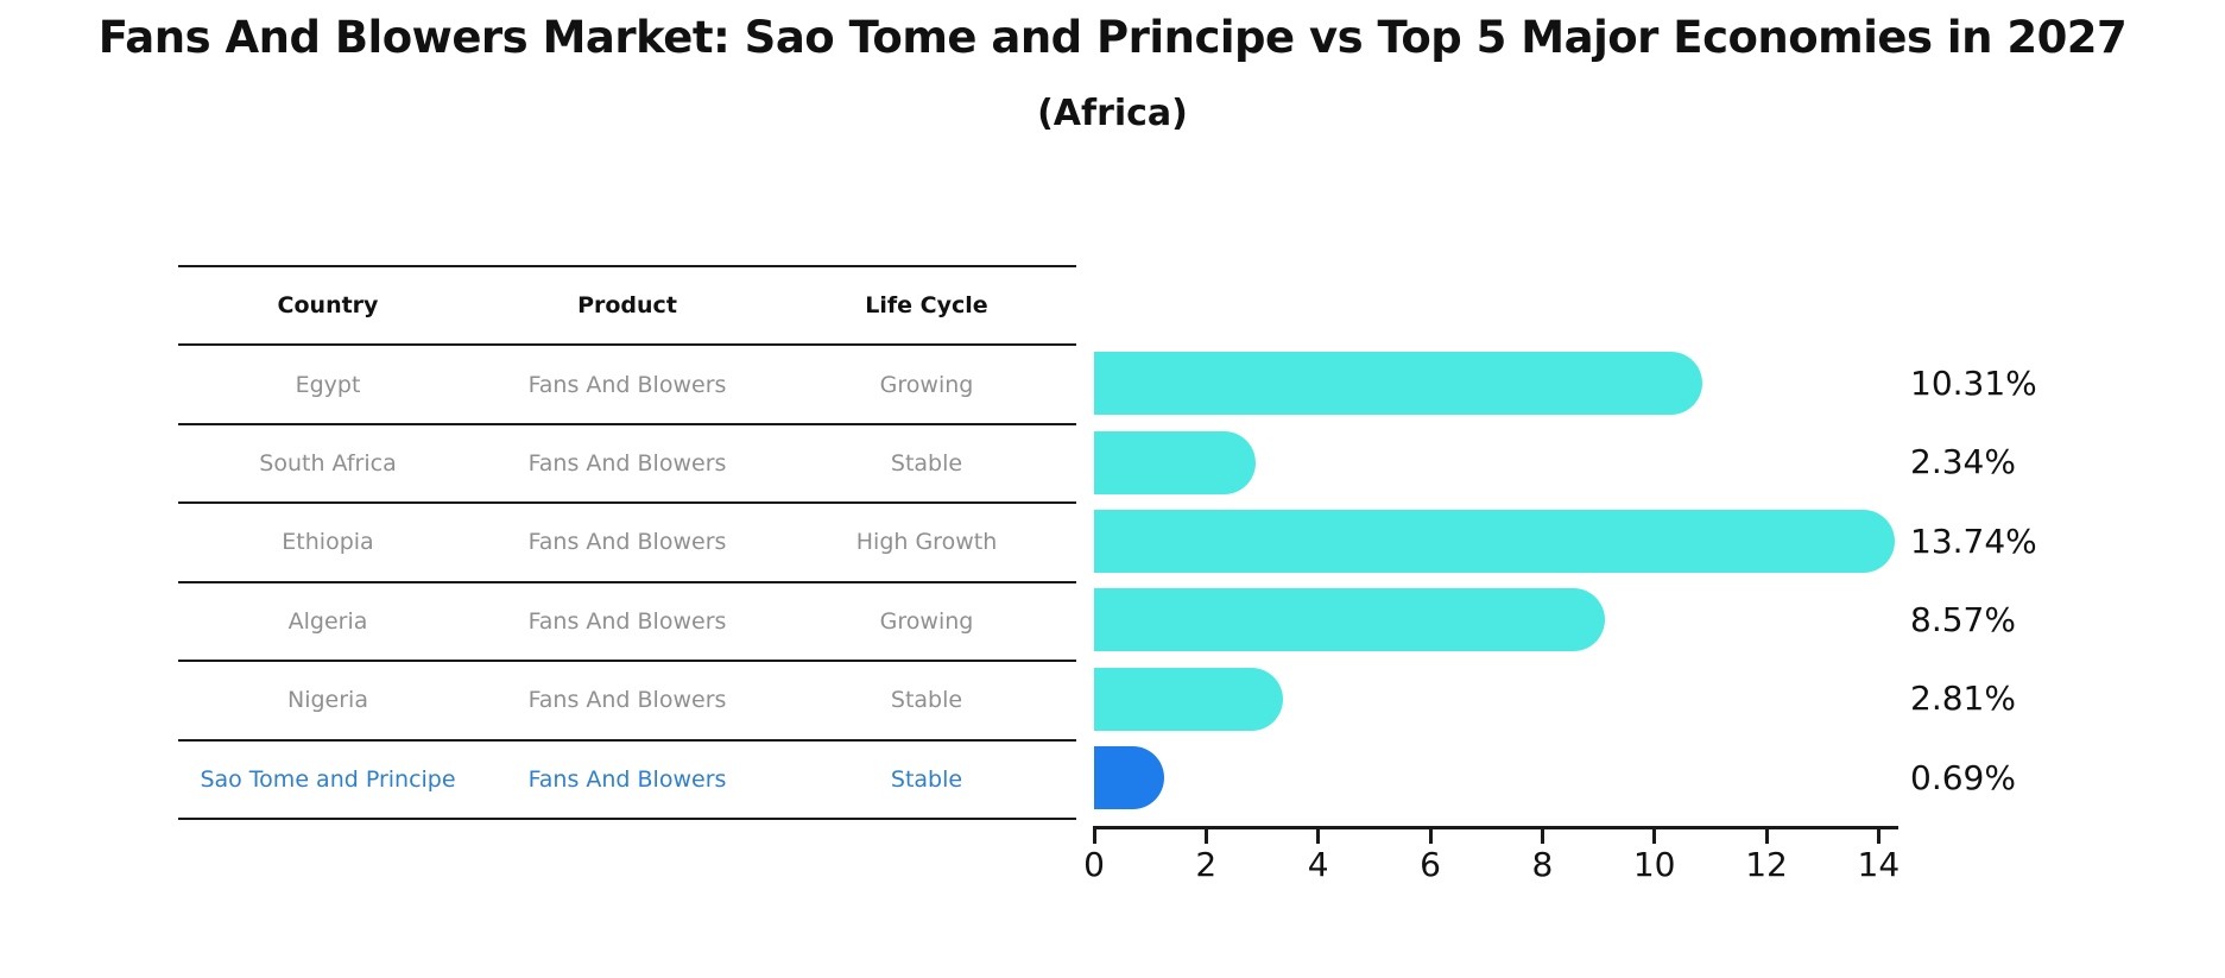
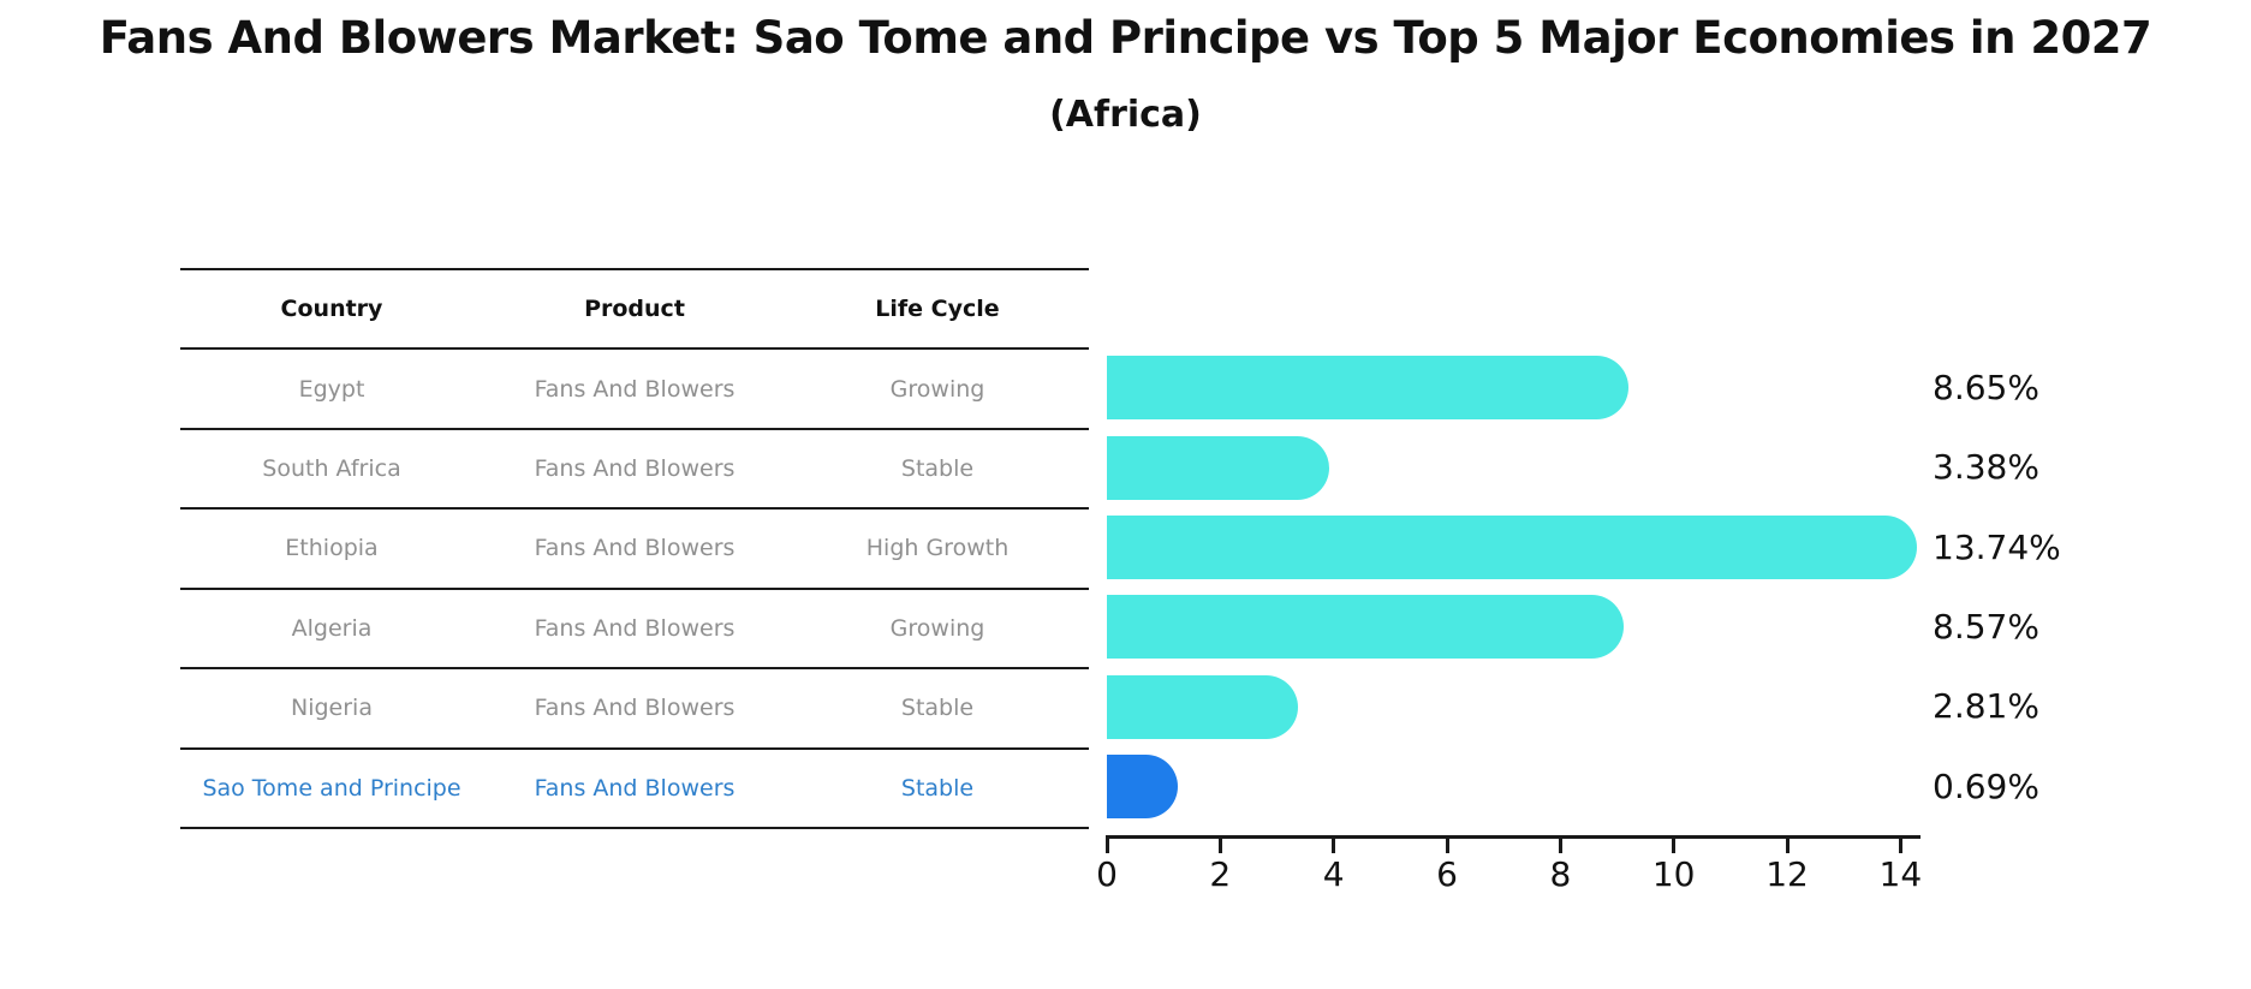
Egypt: 10.31% -> 8.65%
South Africa: 2.34% -> 3.38%
